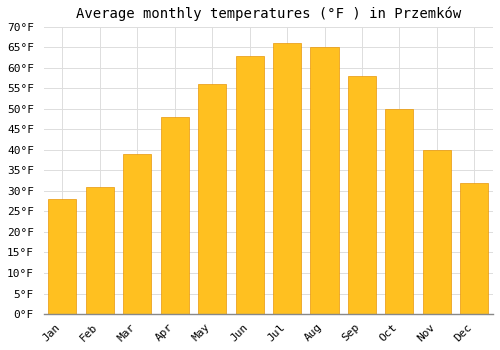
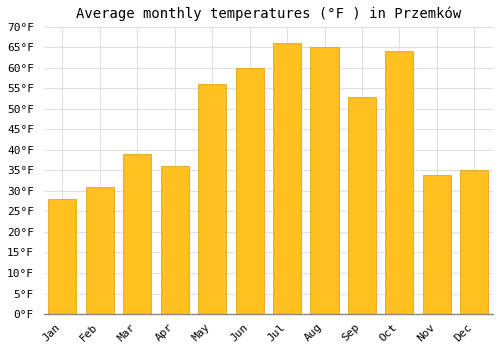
Apr: 48°F -> 36°F
Jun: 63°F -> 60°F
Sep: 58°F -> 53°F
Oct: 50°F -> 64°F
Nov: 40°F -> 34°F
Dec: 32°F -> 35°F
